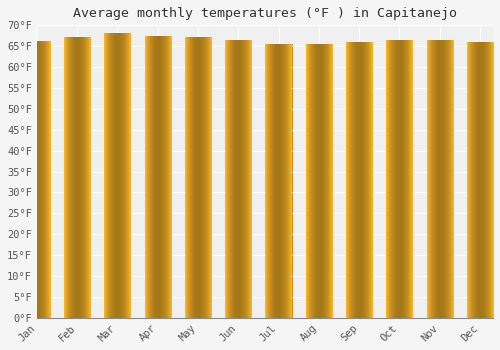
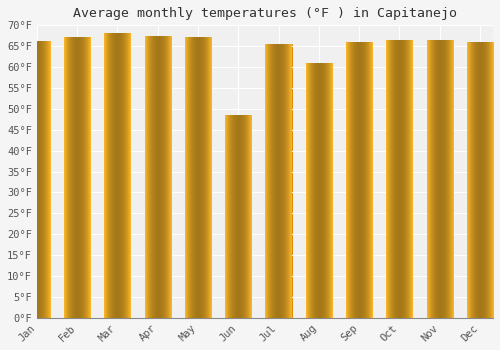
Jun: 66.3°F -> 48.5°F
Aug: 65.5°F -> 61.0°F
